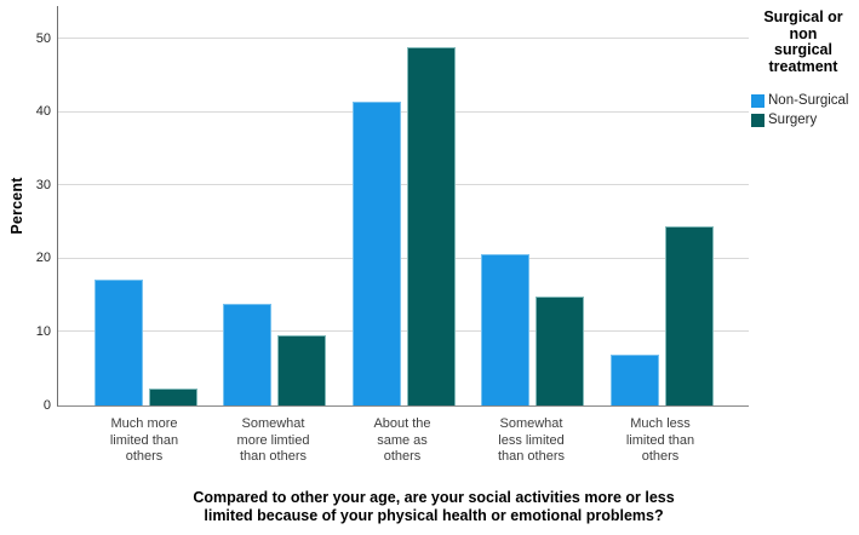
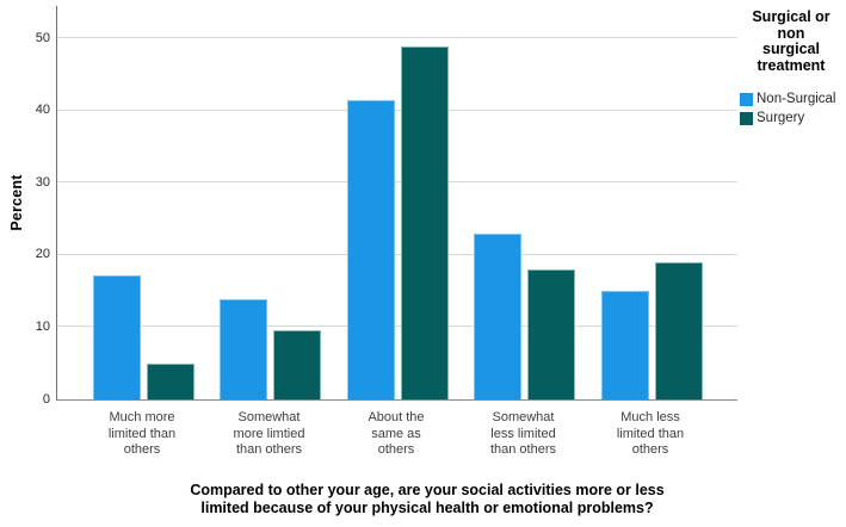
Surgery/Much more limited than others: 2 -> 5
Non-Surgical/Somewhat less limited than others: 21 -> 23
Surgery/Somewhat less limited than others: 15 -> 18
Non-Surgical/Much less limited than others: 7 -> 15
Surgery/Much less limited than others: 24 -> 19
